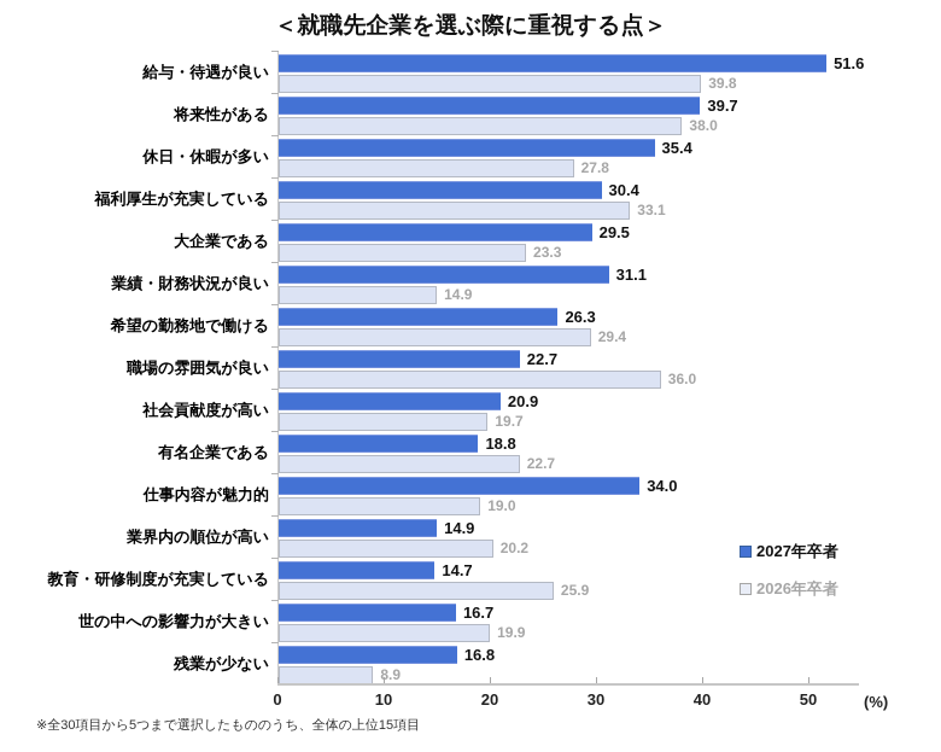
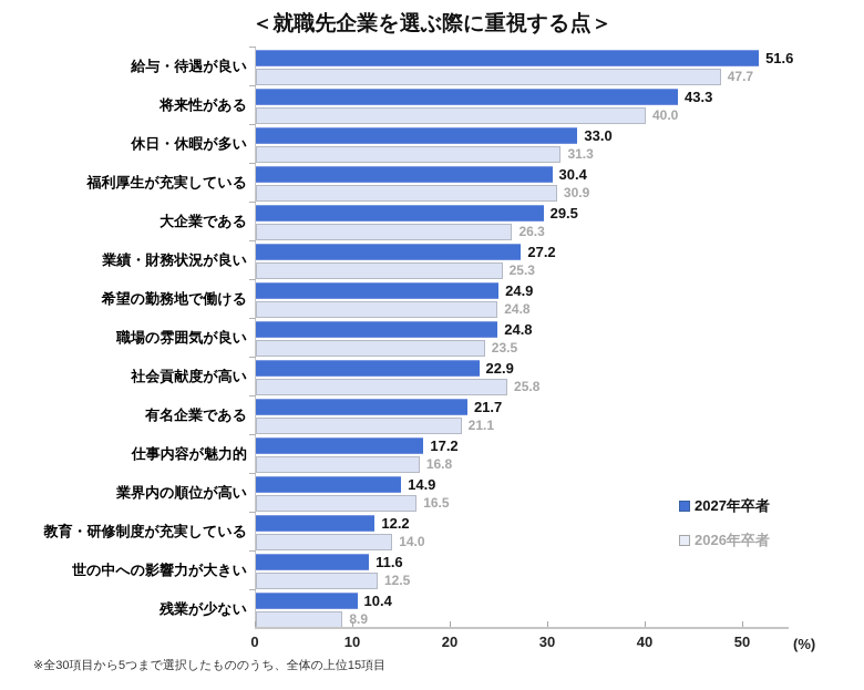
2026年卒者/給与・待遇が良い: 39.8 -> 47.7
2027年卒者/将来性がある: 39.7 -> 43.3
2026年卒者/将来性がある: 38.0 -> 40.0
2027年卒者/休日・休暇が多い: 35.4 -> 33.0
2026年卒者/休日・休暇が多い: 27.8 -> 31.3
2026年卒者/福利厚生が充実している: 33.1 -> 30.9
2026年卒者/大企業である: 23.3 -> 26.3
2027年卒者/業績・財務状況が良い: 31.1 -> 27.2
2026年卒者/業績・財務状況が良い: 14.9 -> 25.3
2027年卒者/希望の勤務地で働ける: 26.3 -> 24.9
2026年卒者/希望の勤務地で働ける: 29.4 -> 24.8
2027年卒者/職場の雰囲気が良い: 22.7 -> 24.8
2026年卒者/職場の雰囲気が良い: 36.0 -> 23.5
2027年卒者/社会貢献度が高い: 20.9 -> 22.9
2026年卒者/社会貢献度が高い: 19.7 -> 25.8
2027年卒者/有名企業である: 18.8 -> 21.7
2026年卒者/有名企業である: 22.7 -> 21.1
2027年卒者/仕事内容が魅力的: 34.0 -> 17.2
2026年卒者/仕事内容が魅力的: 19.0 -> 16.8
2026年卒者/業界内の順位が高い: 20.2 -> 16.5
2027年卒者/教育・研修制度が充実している: 14.7 -> 12.2
2026年卒者/教育・研修制度が充実している: 25.9 -> 14.0
2027年卒者/世の中への影響力が大きい: 16.7 -> 11.6
2026年卒者/世の中への影響力が大きい: 19.9 -> 12.5
2027年卒者/残業が少ない: 16.8 -> 10.4
